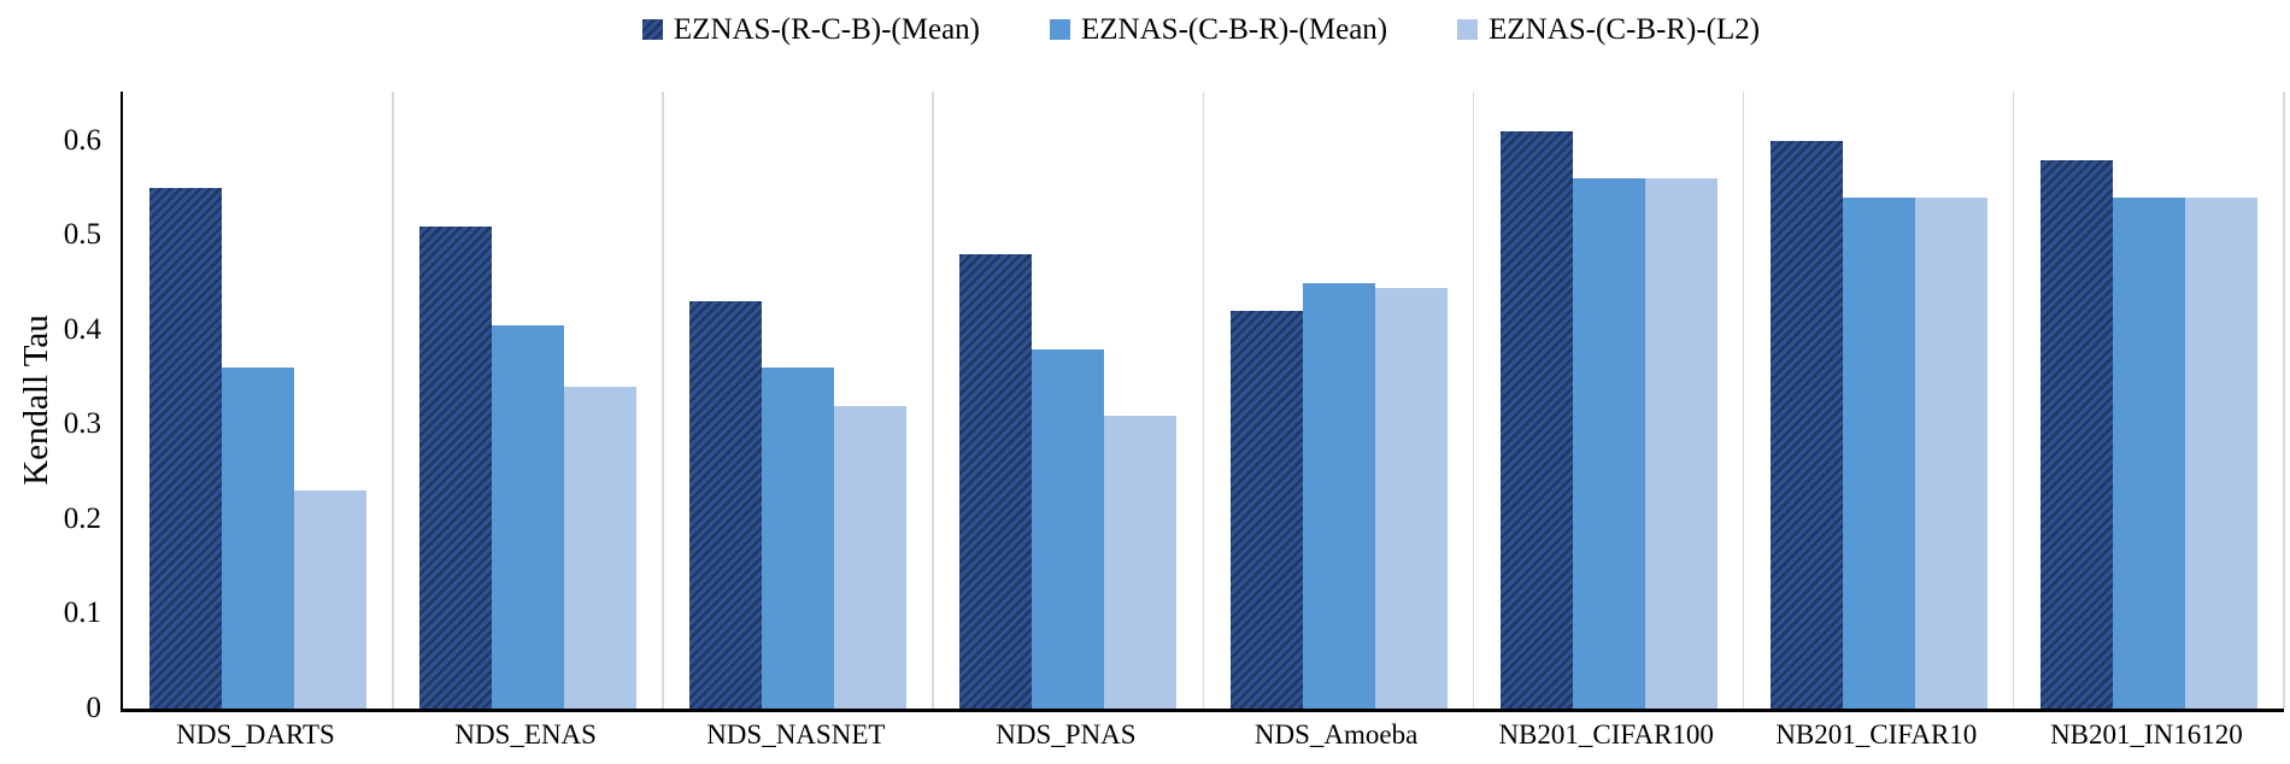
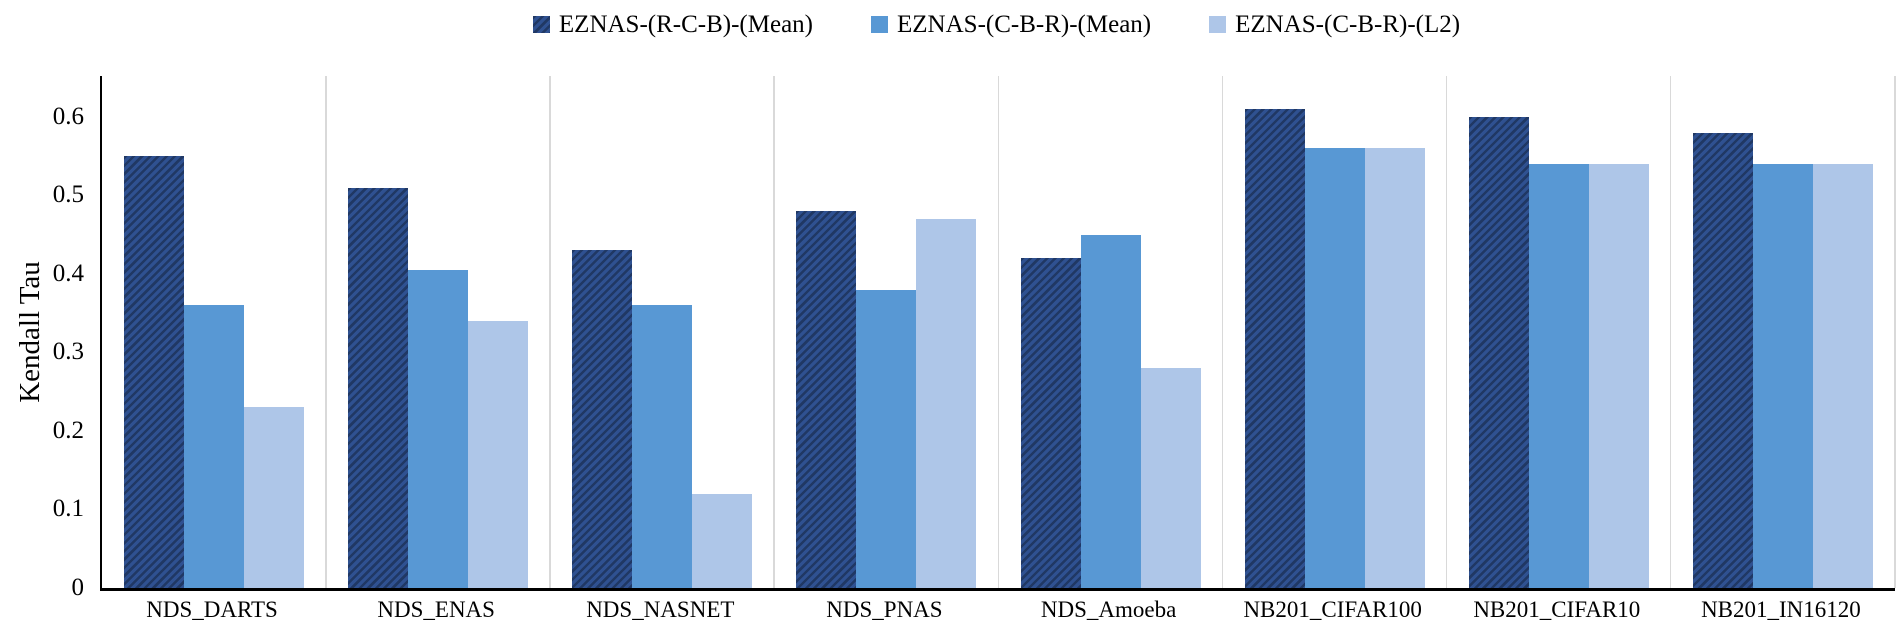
EZNAS-(C-B-R)-(L2)/NDS_NASNET: 0.32 -> 0.12
EZNAS-(C-B-R)-(L2)/NDS_PNAS: 0.31 -> 0.47
EZNAS-(C-B-R)-(L2)/NDS_Amoeba: 0.45 -> 0.28
